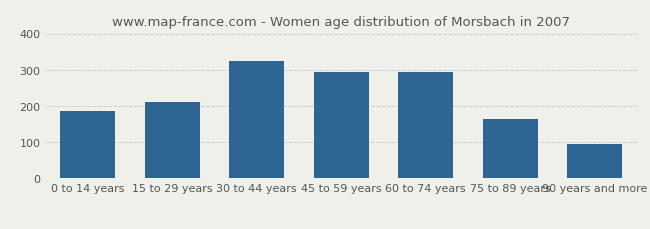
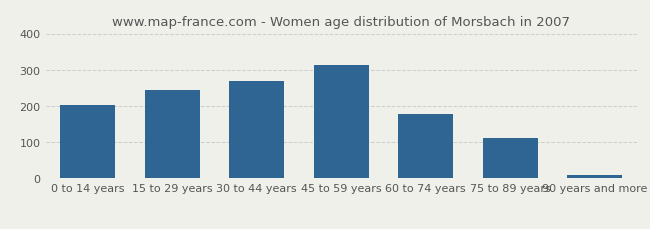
0 to 14 years: 185 -> 202
15 to 29 years: 210 -> 244
30 to 44 years: 325 -> 268
45 to 59 years: 295 -> 313
60 to 74 years: 295 -> 178
75 to 89 years: 165 -> 111
90 years and more: 95 -> 9
